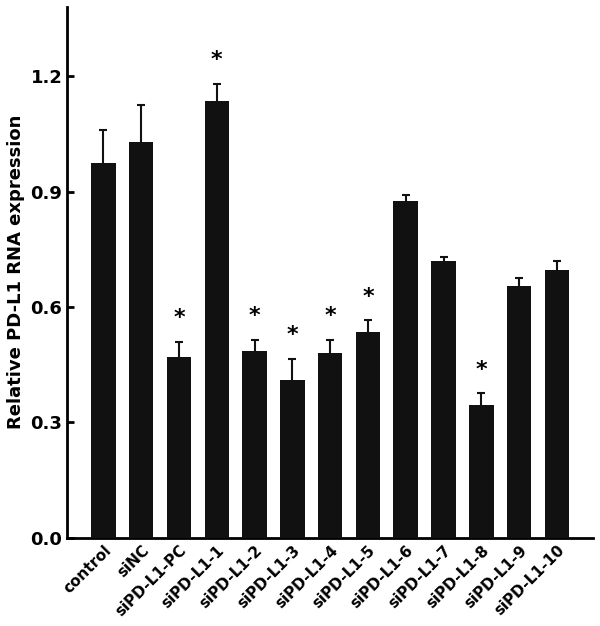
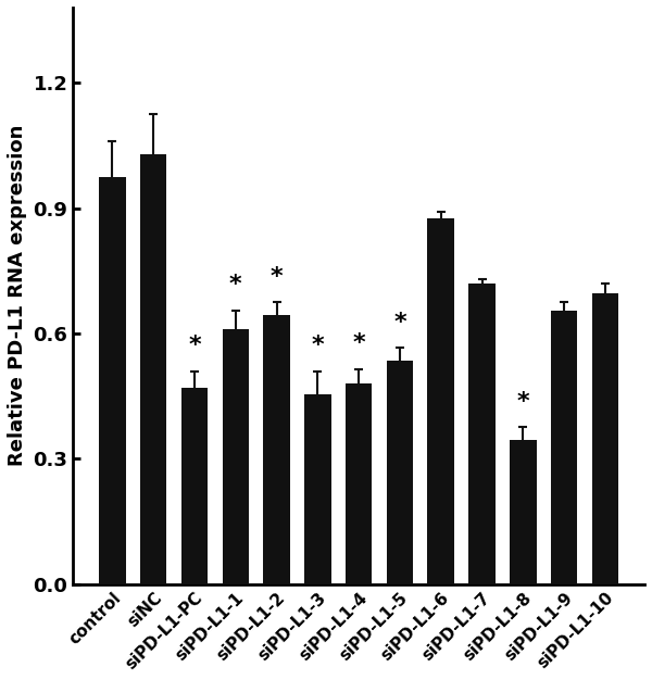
siPD-L1-1: 1.135 -> 0.610
siPD-L1-2: 0.485 -> 0.645
siPD-L1-3: 0.410 -> 0.455
